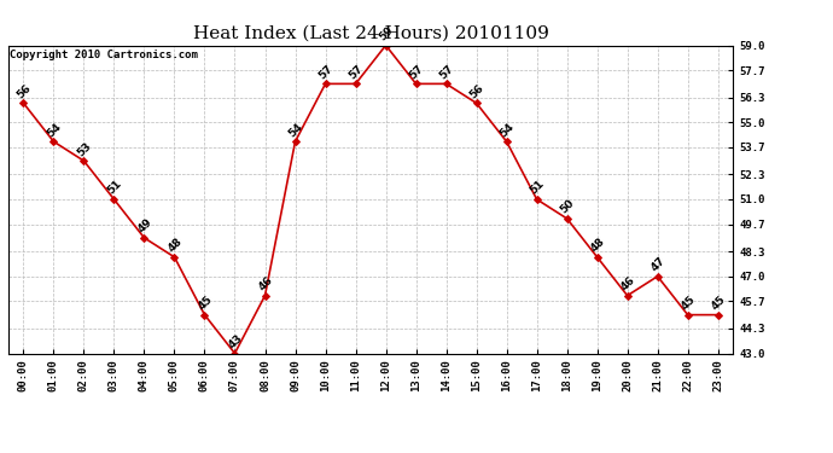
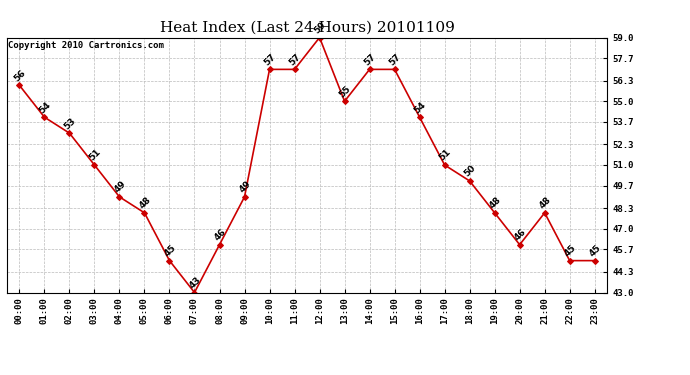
09:00: 54 -> 49
13:00: 57 -> 55
15:00: 56 -> 57
21:00: 47 -> 48
